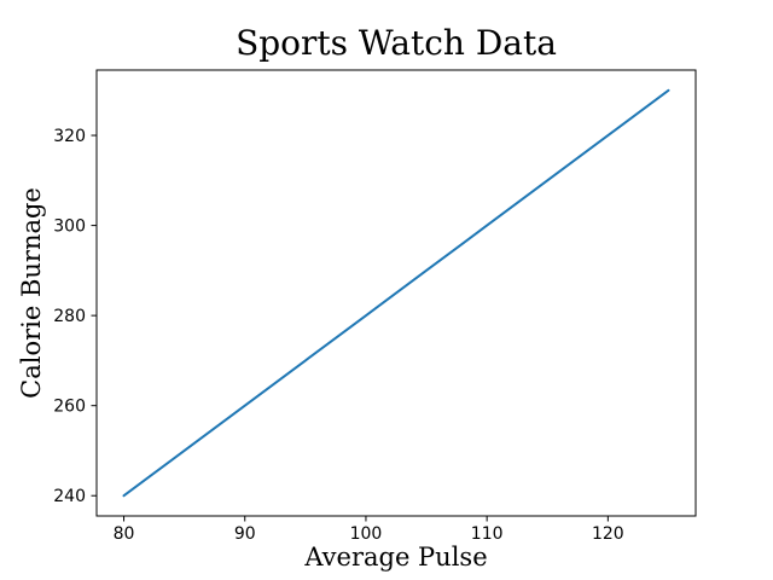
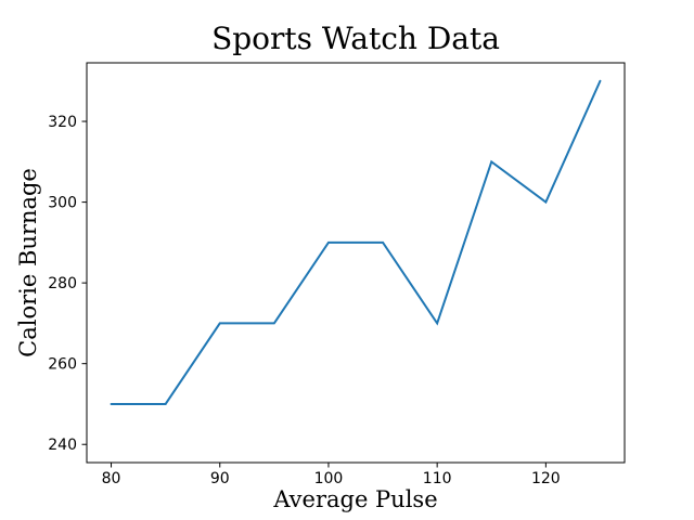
80: 240 -> 250
90: 260 -> 270
100: 280 -> 290
110: 300 -> 270
120: 320 -> 300
